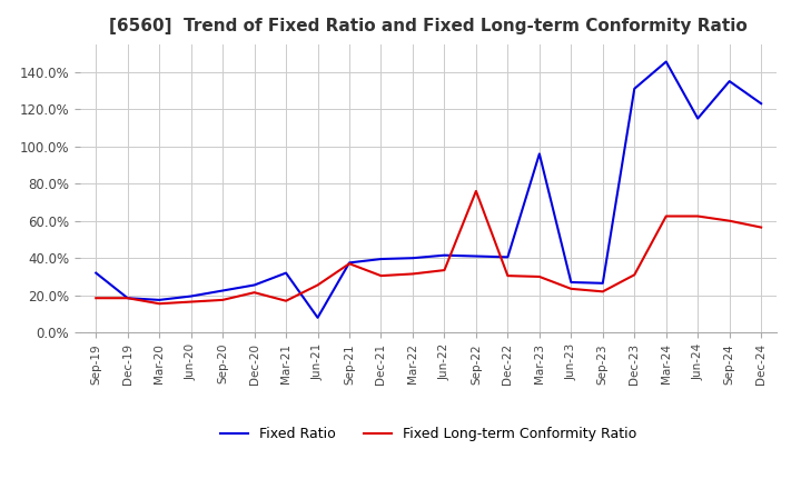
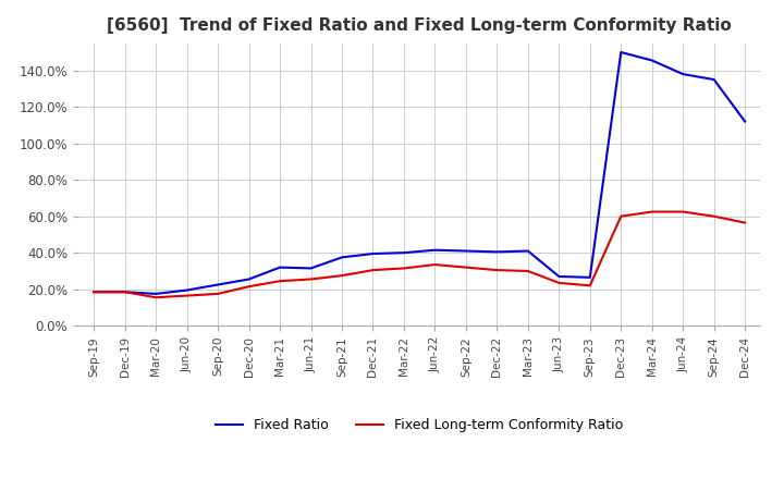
Fixed Ratio/Sep-19: 32% -> 18%
Fixed Long-term Conformity Ratio/Mar-21: 17% -> 24%
Fixed Ratio/Jun-21: 8% -> 32%
Fixed Long-term Conformity Ratio/Sep-21: 37% -> 28%
Fixed Long-term Conformity Ratio/Sep-22: 76% -> 32%
Fixed Ratio/Mar-23: 96% -> 41%
Fixed Ratio/Dec-23: 131% -> 150%
Fixed Long-term Conformity Ratio/Dec-23: 31% -> 60%
Fixed Ratio/Jun-24: 115% -> 138%
Fixed Ratio/Dec-24: 123% -> 112%
